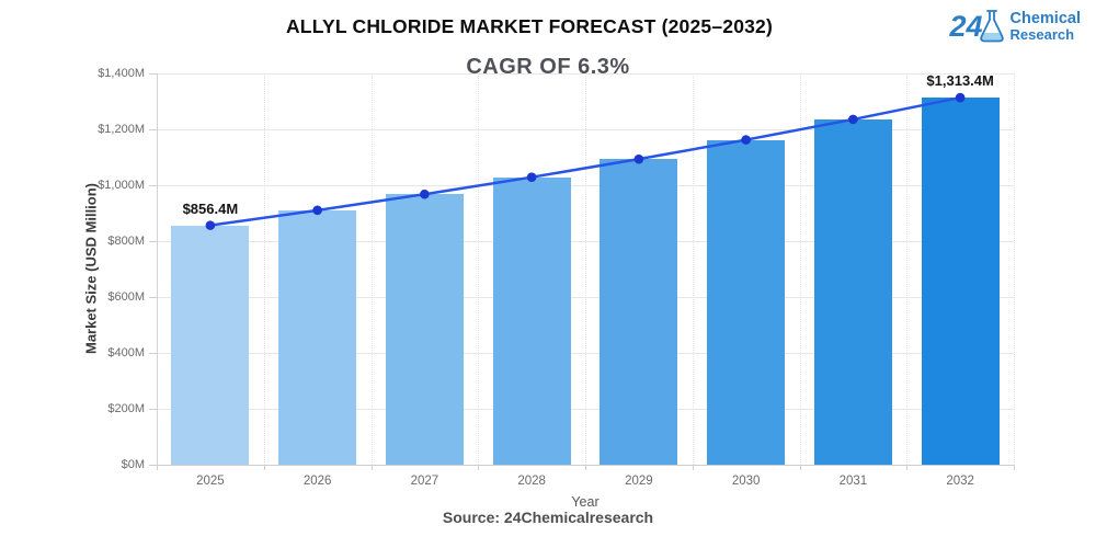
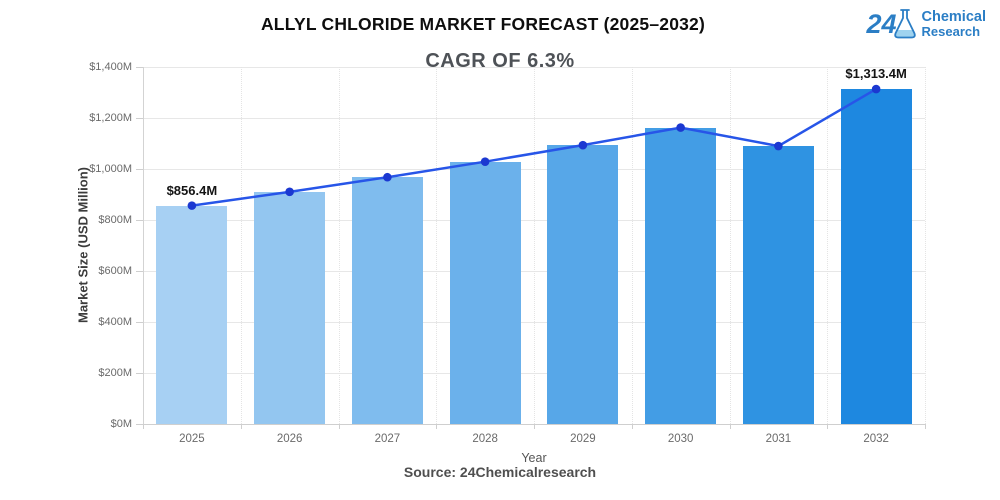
2031: $1240M -> $1090M
